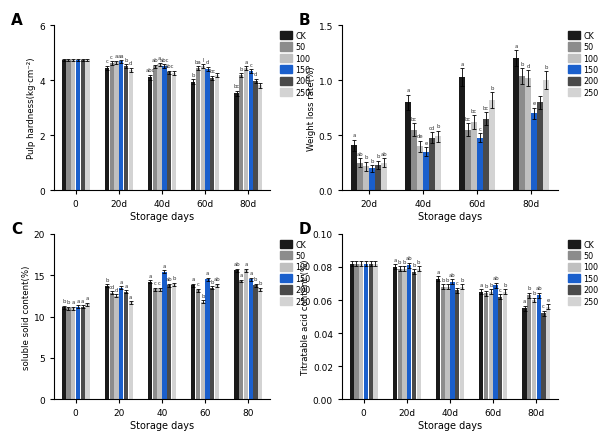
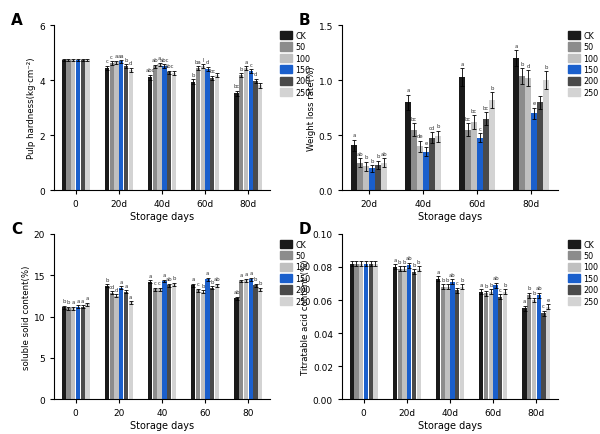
150/40: 15.4 -> 14.3
100/60: 11.8 -> 13.0
CK/80: 15.6 -> 12.2
100/80: 15.6 -> 14.4
